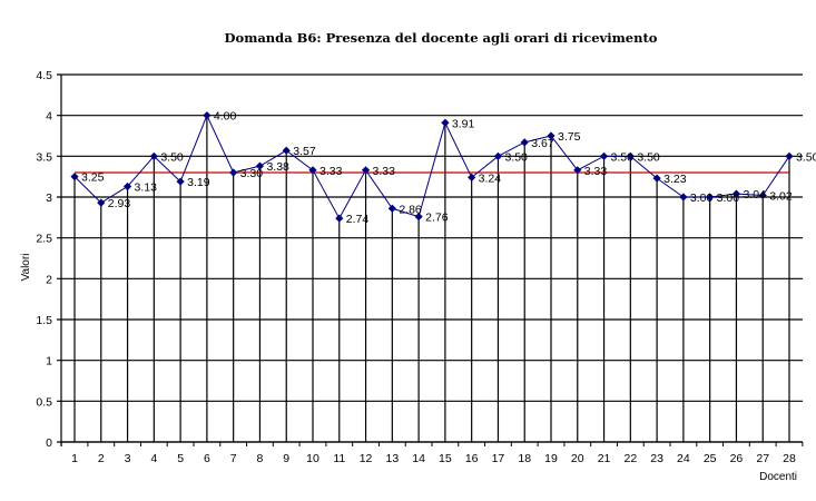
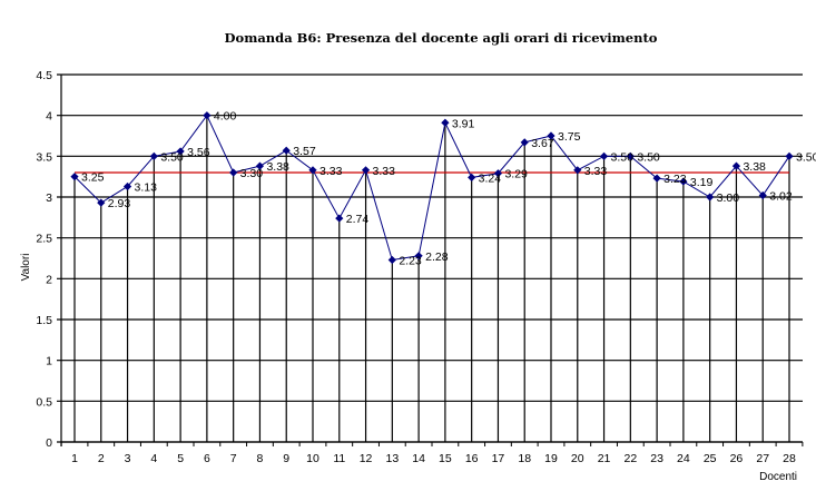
5: 3.19 -> 3.56
13: 2.86 -> 2.23
14: 2.76 -> 2.28
17: 3.50 -> 3.29
24: 3.00 -> 3.19
26: 3.04 -> 3.38
